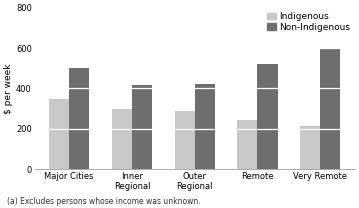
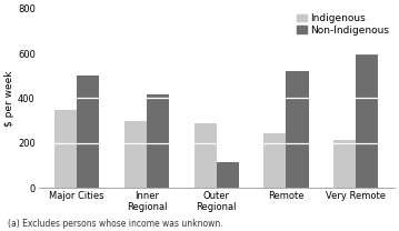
Non-Indigenous/Outer Regional: 420 -> 115
